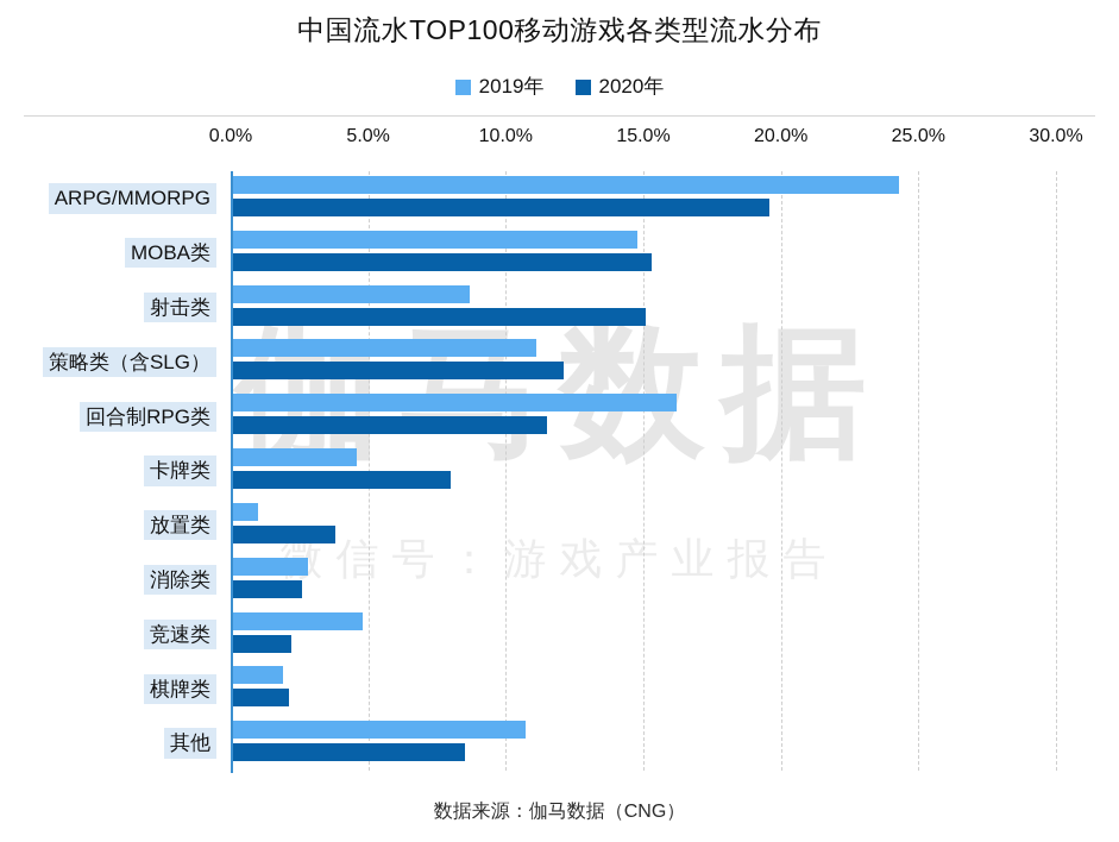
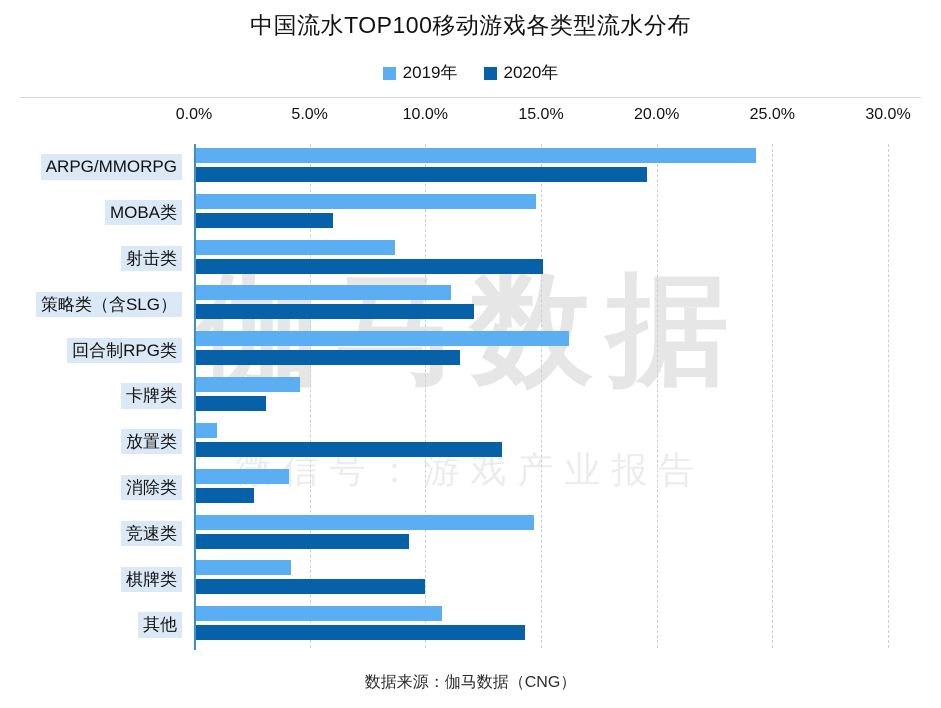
2020年/MOBA类: 15.3% -> 6.0%
2020年/卡牌类: 8.0% -> 3.1%
2020年/放置类: 3.8% -> 13.3%
2019年/消除类: 2.8% -> 4.1%
2019年/竞速类: 4.8% -> 14.7%
2020年/竞速类: 2.2% -> 9.3%
2019年/棋牌类: 1.9% -> 4.2%
2020年/棋牌类: 2.1% -> 10.0%
2020年/其他: 8.5% -> 14.3%
